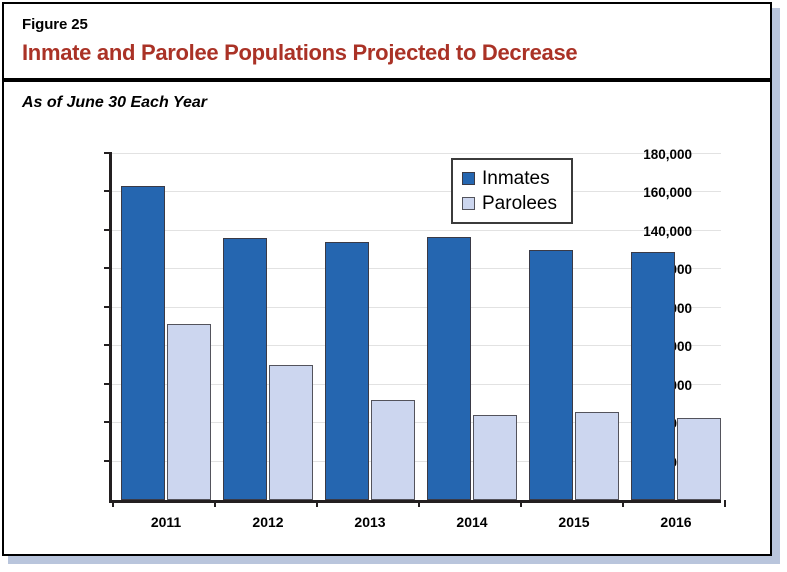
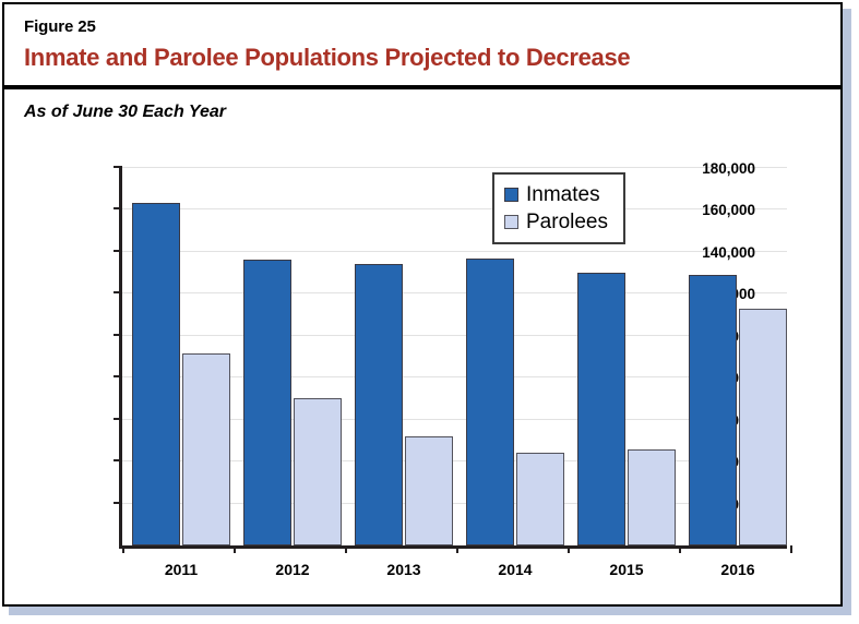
Parolees/2016: 42000 -> 112000
